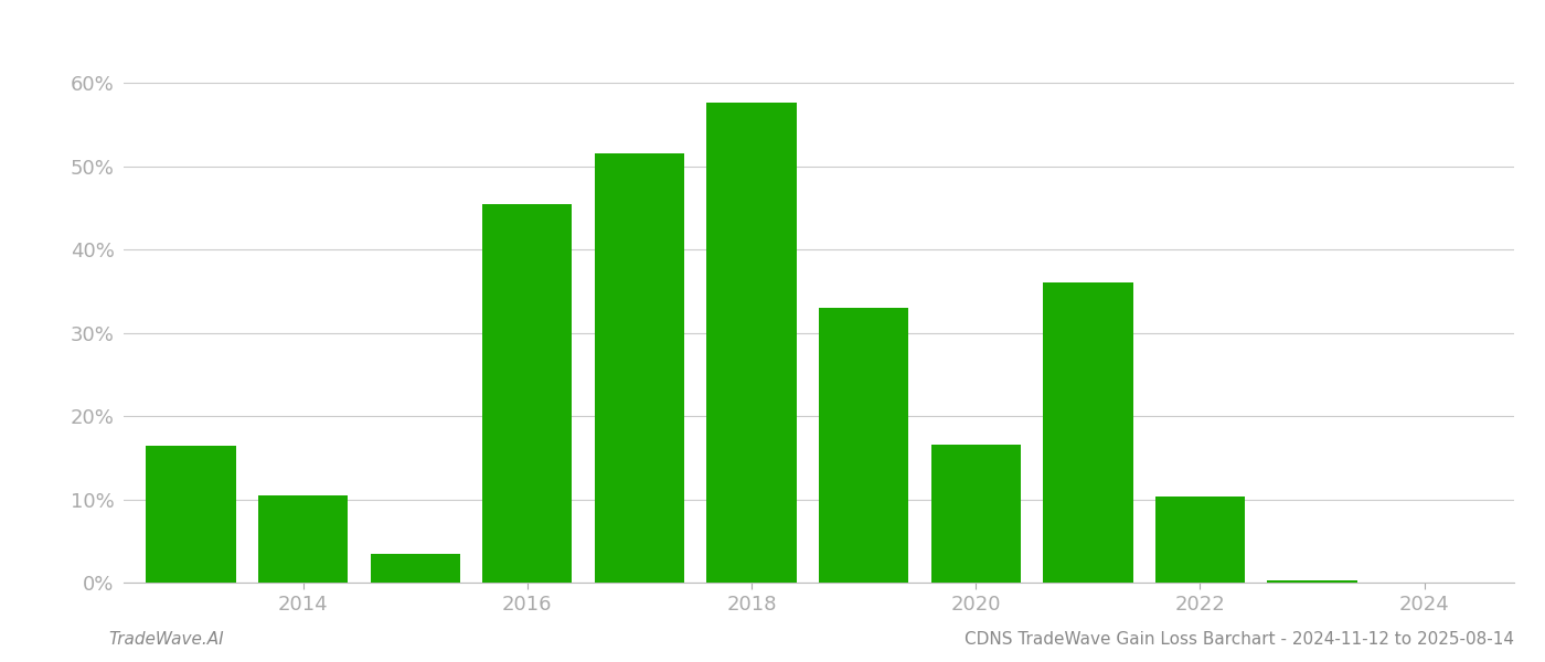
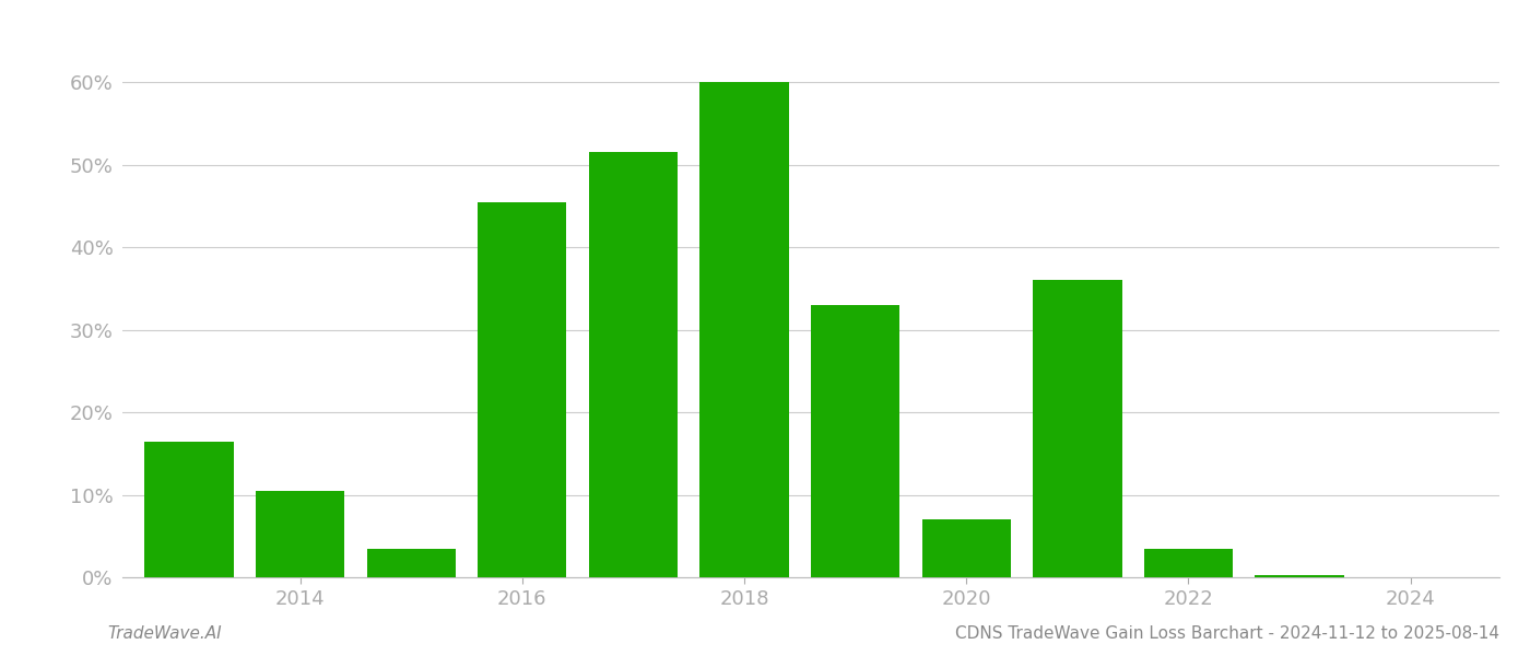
2018: 57.6% -> 60.0%
2020: 16.6% -> 7.0%
2022: 10.4% -> 3.5%
